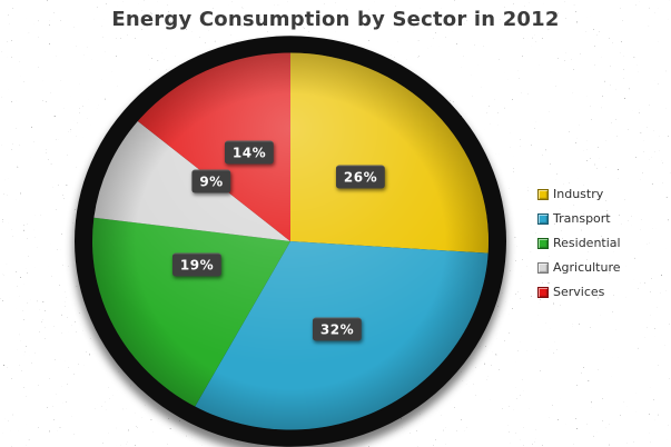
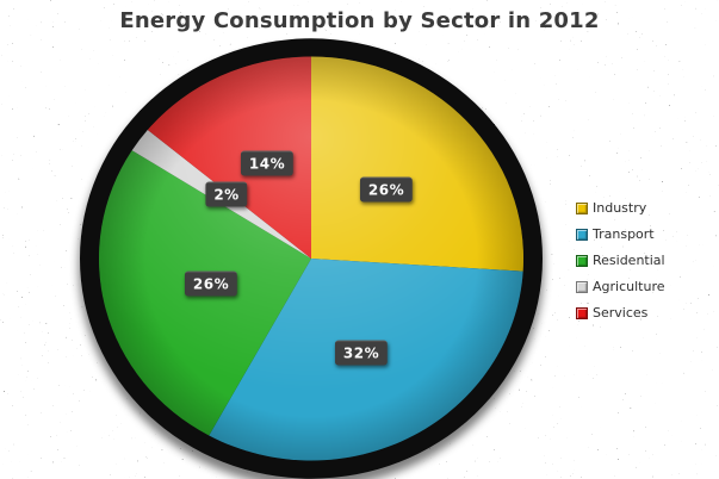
Residential: 19% -> 26%
Agriculture: 9% -> 2%
